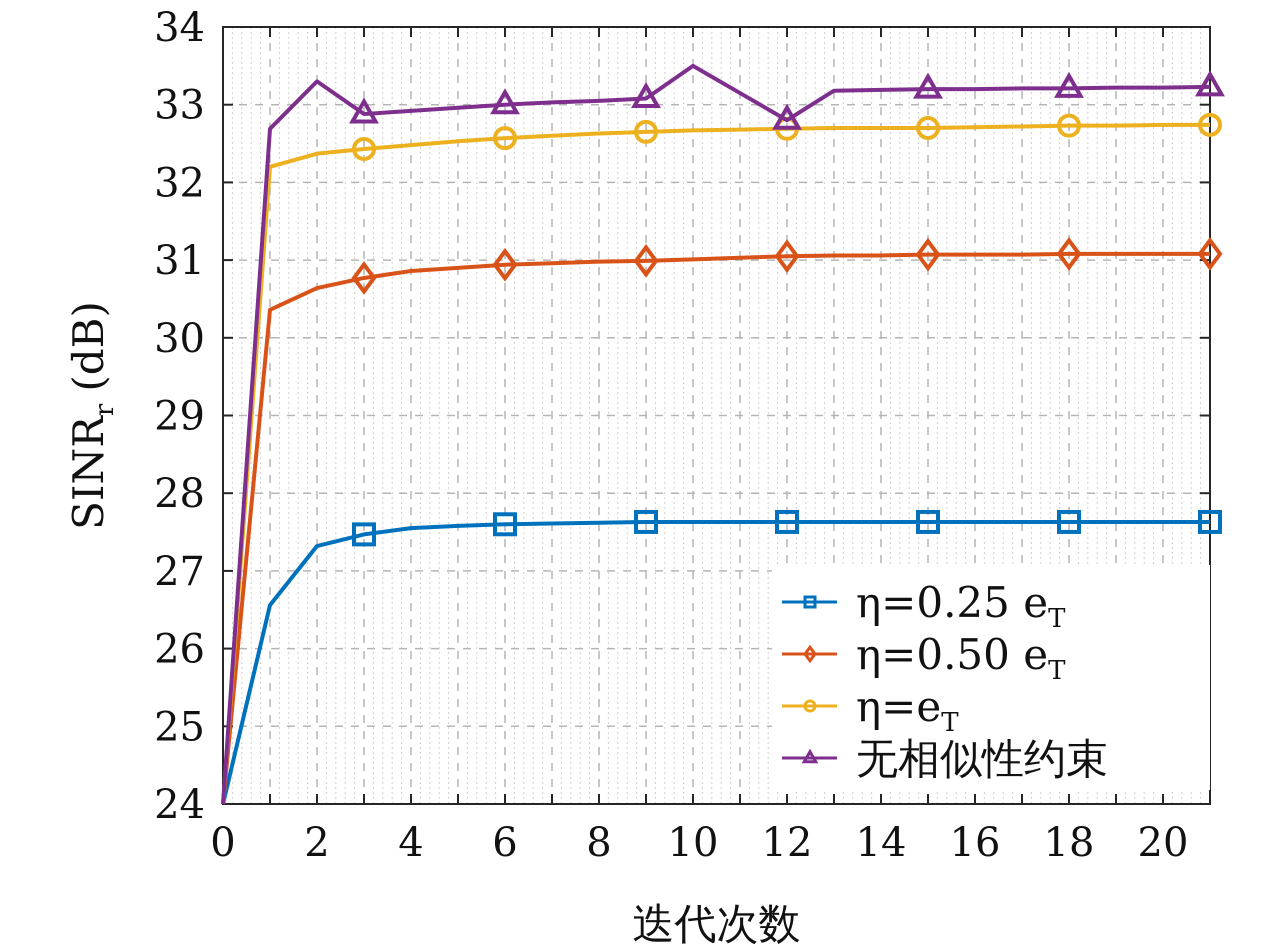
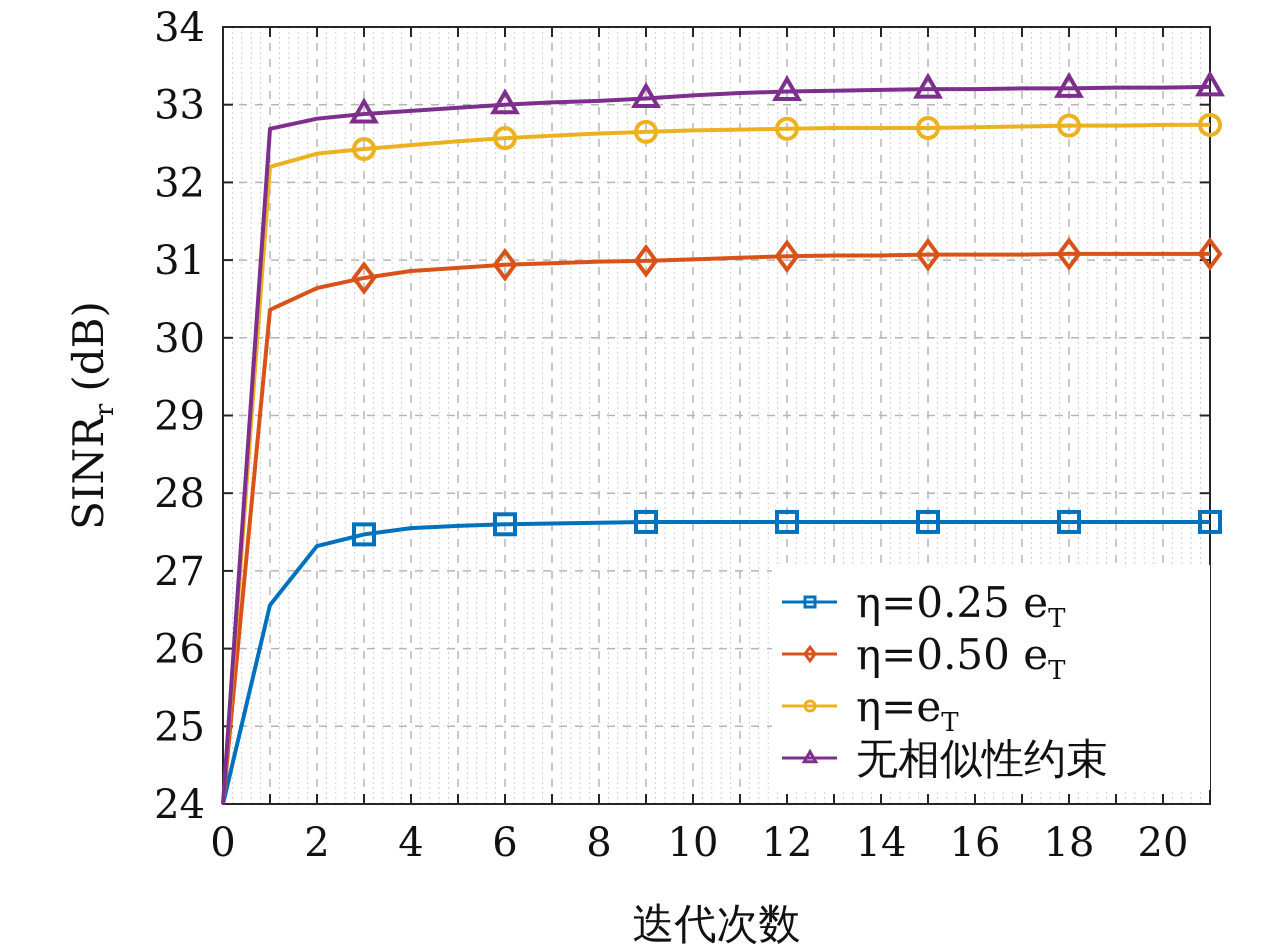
无相似性约束/2: 33.3 -> 32.8
无相似性约束/10: 33.5 -> 33.1
无相似性约束/12: 32.8 -> 33.2
